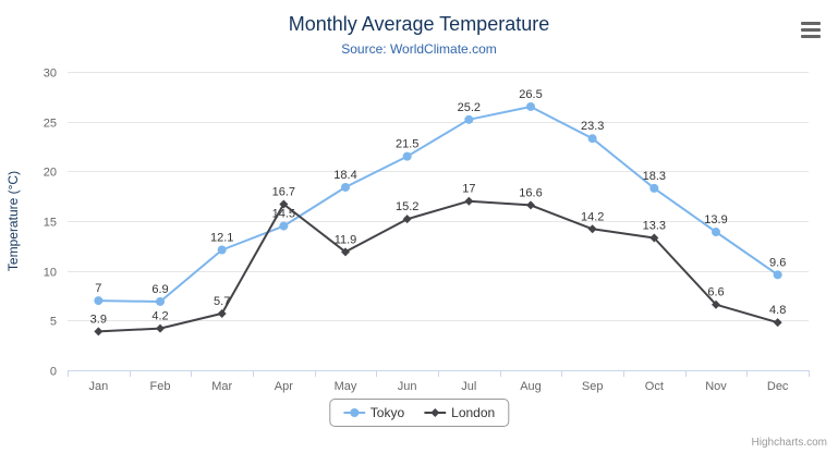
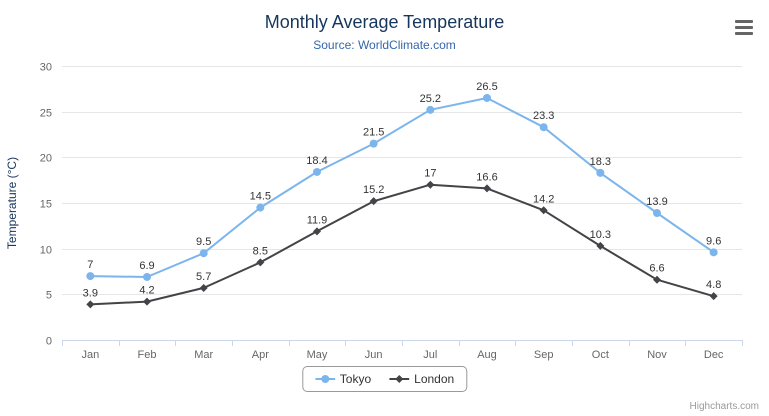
Tokyo/Mar: 12.1 -> 9.5
London/Apr: 16.7 -> 8.5
London/Oct: 13.3 -> 10.3
